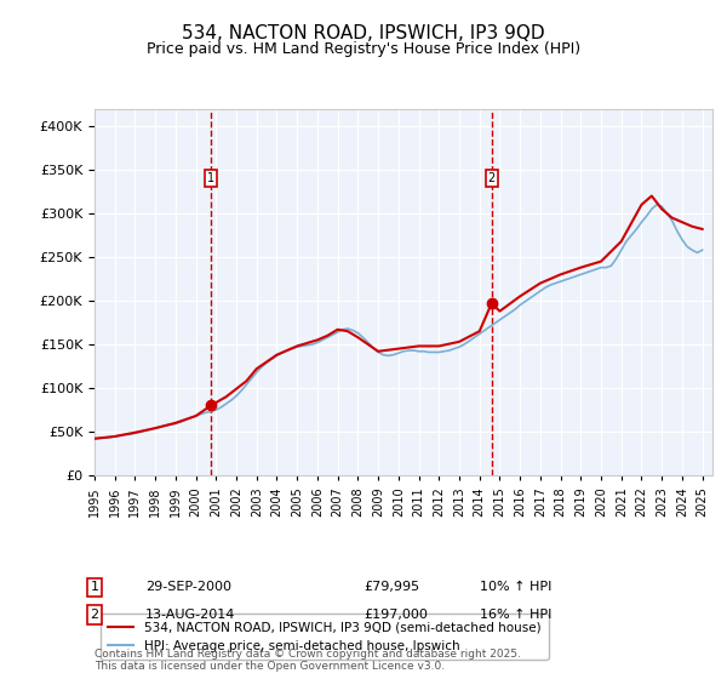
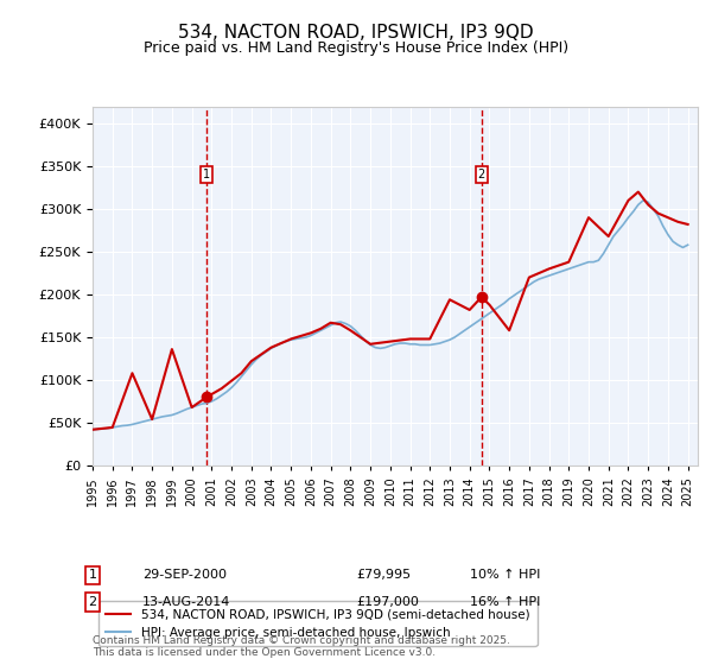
534, NACTON ROAD, IPSWICH, IP3 9QD (semi-detached house)/1997: £49K -> £108K
534, NACTON ROAD, IPSWICH, IP3 9QD (semi-detached house)/1999: £60K -> £136K
534, NACTON ROAD, IPSWICH, IP3 9QD (semi-detached house)/2013: £153K -> £194K
534, NACTON ROAD, IPSWICH, IP3 9QD (semi-detached house)/2014: £165K -> £182K
534, NACTON ROAD, IPSWICH, IP3 9QD (semi-detached house)/2016: £205K -> £158K
534, NACTON ROAD, IPSWICH, IP3 9QD (semi-detached house)/2020: £245K -> £290K
